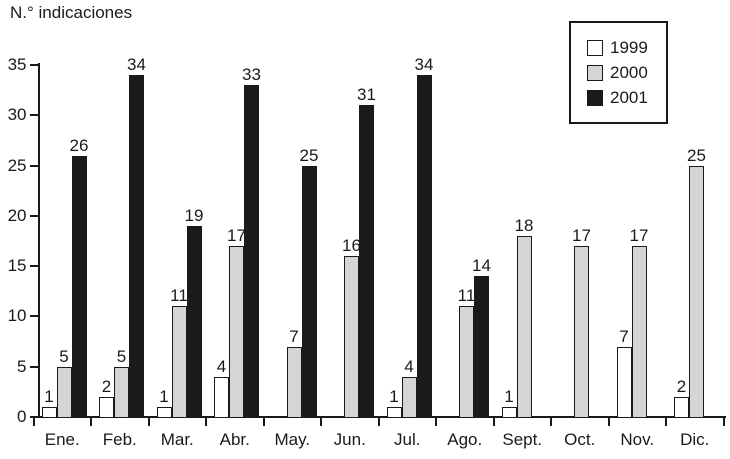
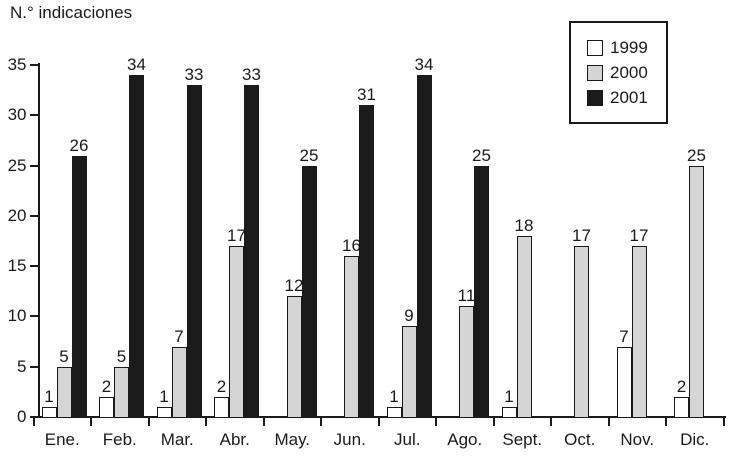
2000/Mar.: 11 -> 7
2001/Mar.: 19 -> 33
1999/Abr.: 4 -> 2
2000/May.: 7 -> 12
2000/Jul.: 4 -> 9
2001/Ago.: 14 -> 25
